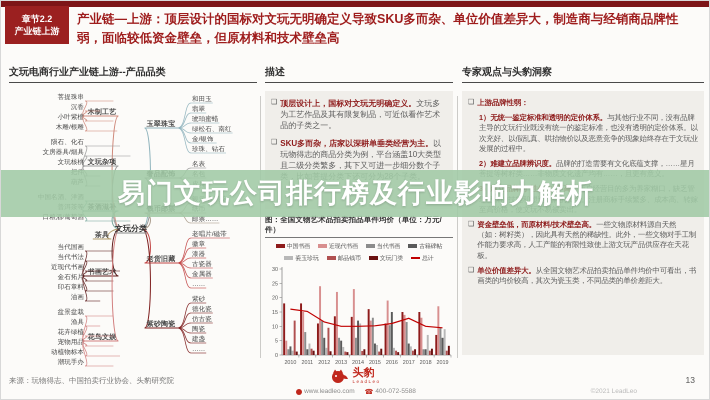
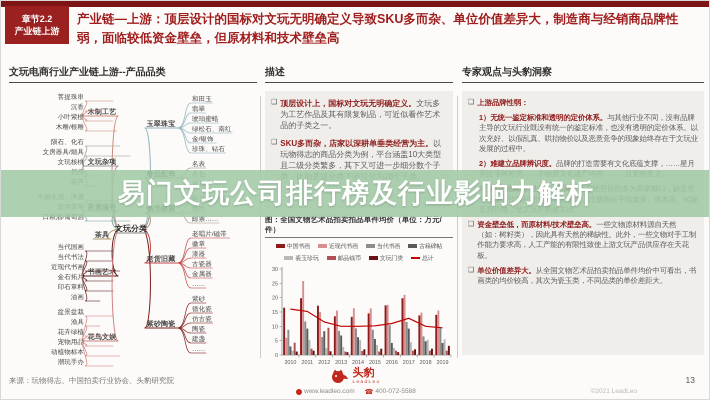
中国书画/2010: 18 -> 16
近现代书画/2010: 5 -> 6
当代书画/2010: 2 -> 9
邮品钱币/2010: 12 -> 4
中国书画/2011: 18 -> 20
近现代书画/2011: 15 -> 26
当代书画/2011: 8 -> 12
古籍碑帖/2011: 2 -> 9
瓷玉珍玩/2011: 4 -> 5
中国书画/2012: 11 -> 17
近现代书画/2012: 24 -> 15
当代书画/2012: 12 -> 6
古籍碑帖/2012: 6 -> 8
近现代书画/2013: 22 -> 16
当代书画/2013: 6 -> 8
古籍碑帖/2013: 5 -> 7
近现代书画/2014: 23 -> 16
当代书画/2014: 6 -> 9
古籍碑帖/2014: 12 -> 6
瓷玉珍玩/2014: 11 -> 5
中国书画/2015: 16 -> 14
近现代书画/2015: 12 -> 16
当代书画/2015: 13 -> 9
古籍碑帖/2015: 4 -> 6
中国书画/2016: 11 -> 17
近现代书画/2016: 19 -> 18
古籍碑帖/2016: 15 -> 4
中国书画/2017: 15 -> 20
近现代书画/2017: 14 -> 21
古籍碑帖/2017: 4 -> 9
瓷玉珍玩/2017: 3 -> 4
中国书画/2018: 15 -> 14
近现代书画/2018: 13 -> 15
当代书画/2018: 2 -> 6
古籍碑帖/2018: 2 -> 5
瓷玉珍玩/2018: 7 -> 5
中国书画/2019: 7 -> 14
近现代书画/2019: 17 -> 16
古籍碑帖/2019: 6 -> 4
瓷玉珍玩/2019: 9 -> 6
